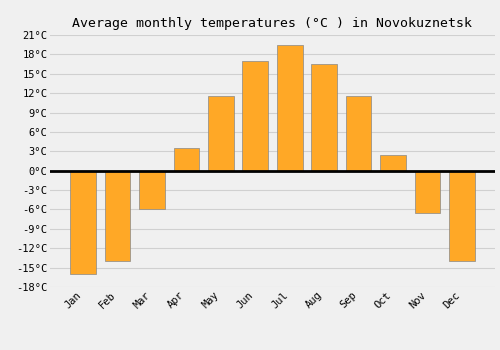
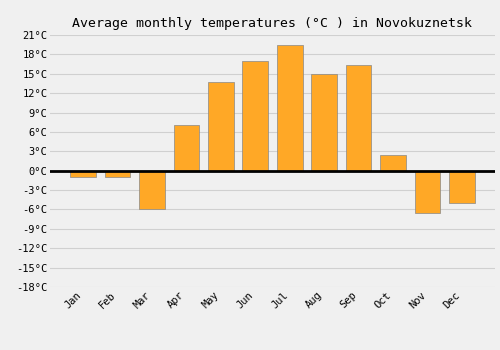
Jan: -16.0°C -> -1.0°C
Feb: -14.0°C -> -1.0°C
Apr: 3.5°C -> 7.0°C
May: 11.5°C -> 13.8°C
Aug: 16.5°C -> 15.0°C
Sep: 11.5°C -> 16.4°C
Dec: -14.0°C -> -5.0°C
